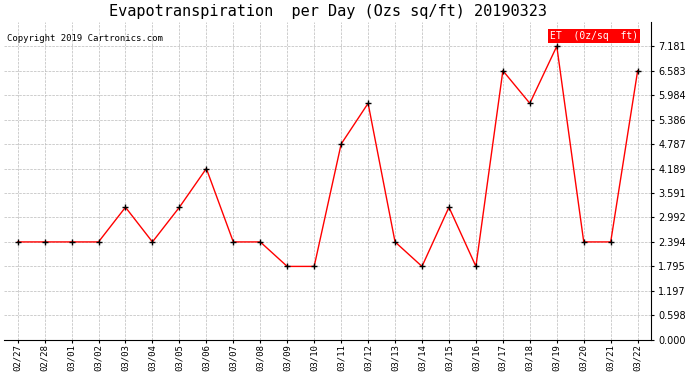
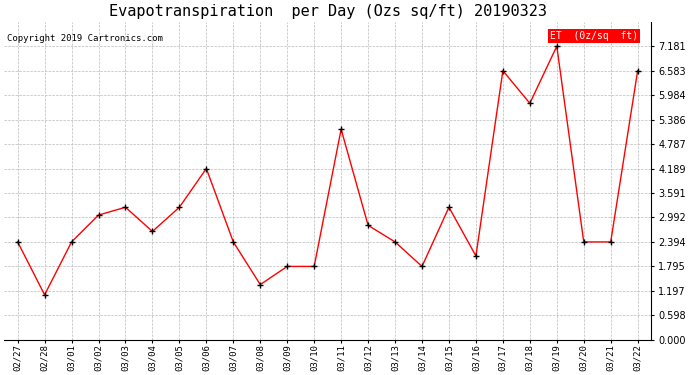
02/28: 2.39 -> 1.10
03/02: 2.39 -> 3.05
03/04: 2.39 -> 2.65
03/08: 2.39 -> 1.35
03/11: 4.79 -> 5.15
03/12: 5.78 -> 2.80
03/16: 1.79 -> 2.05
